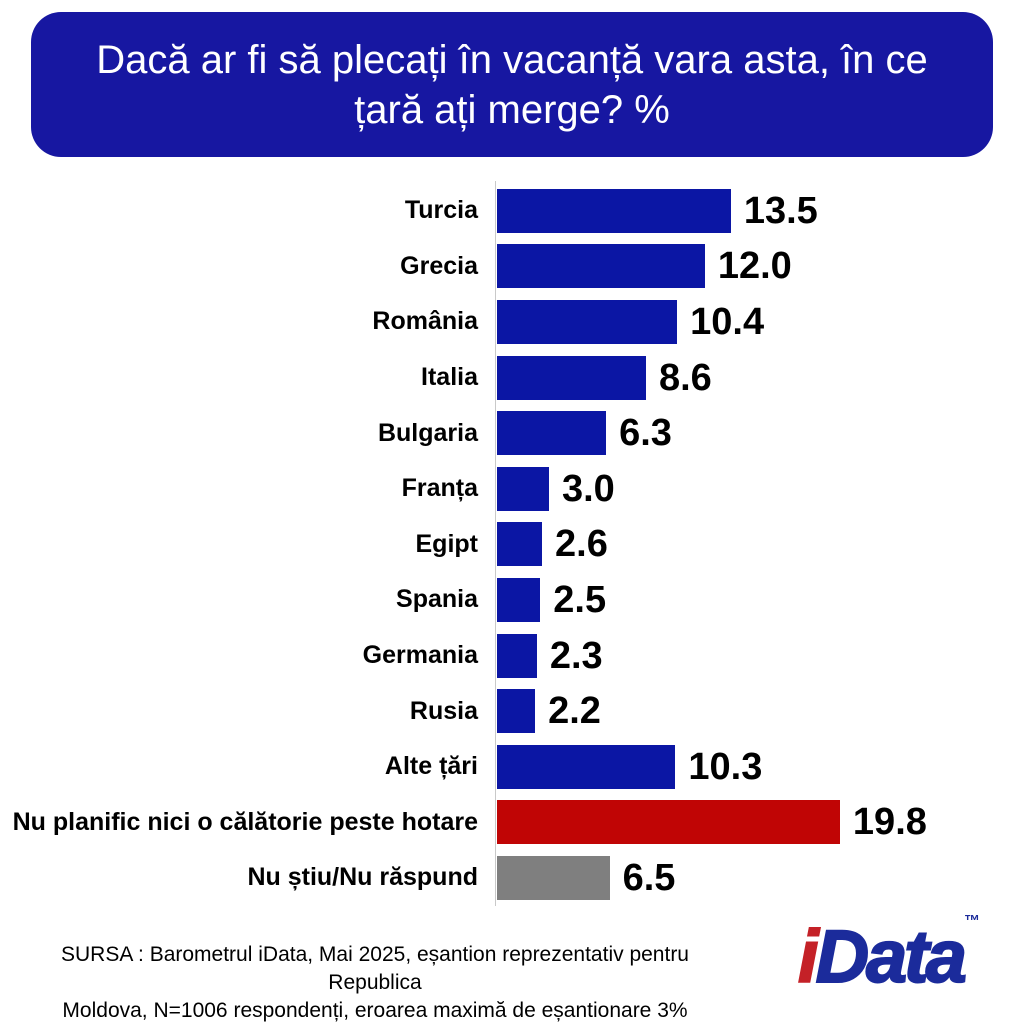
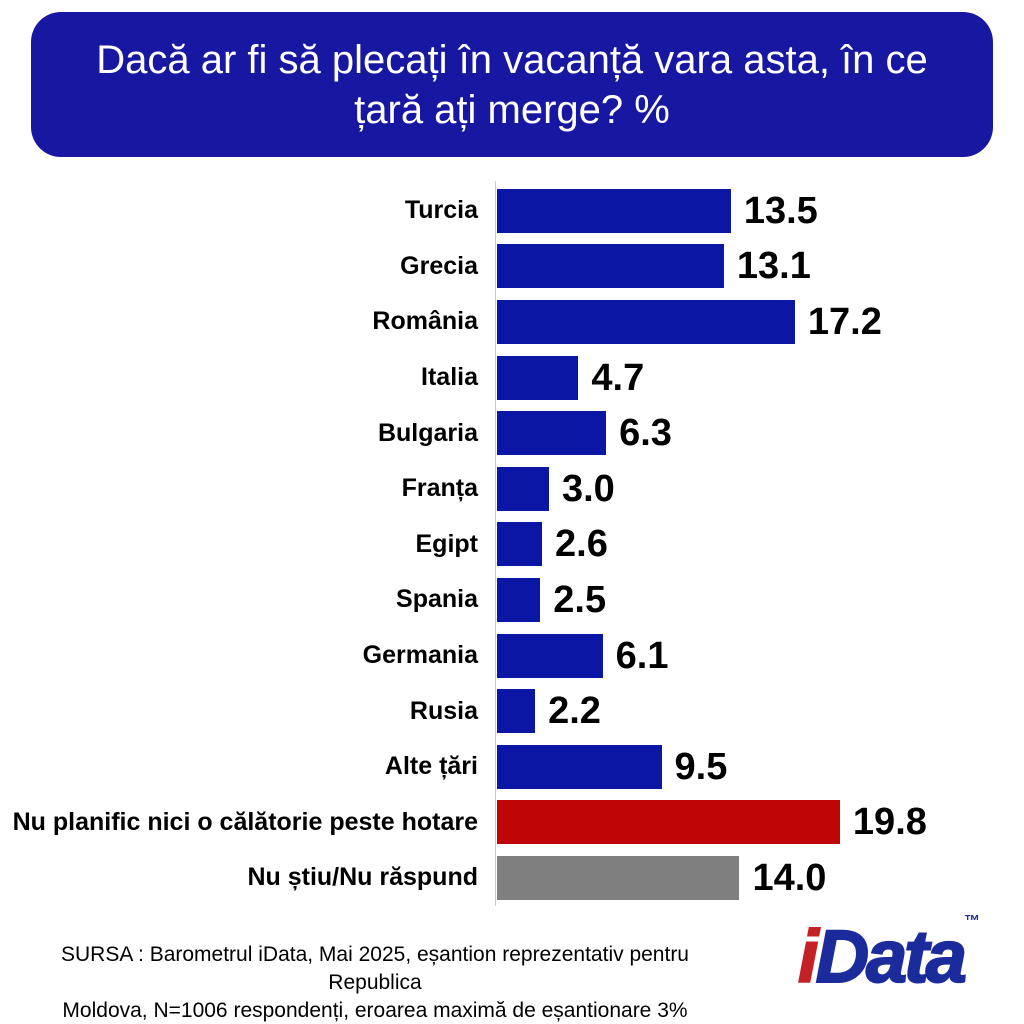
Grecia: 12.0 -> 13.1
România: 10.4 -> 17.2
Italia: 8.6 -> 4.7
Germania: 2.3 -> 6.1
Alte țări: 10.3 -> 9.5
Nu știu/Nu răspund: 6.5 -> 14.0
